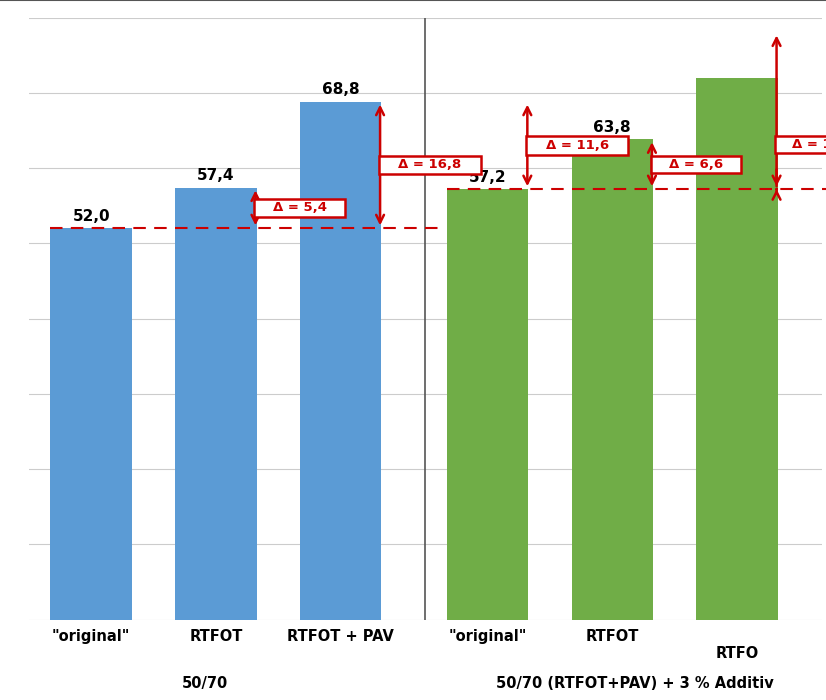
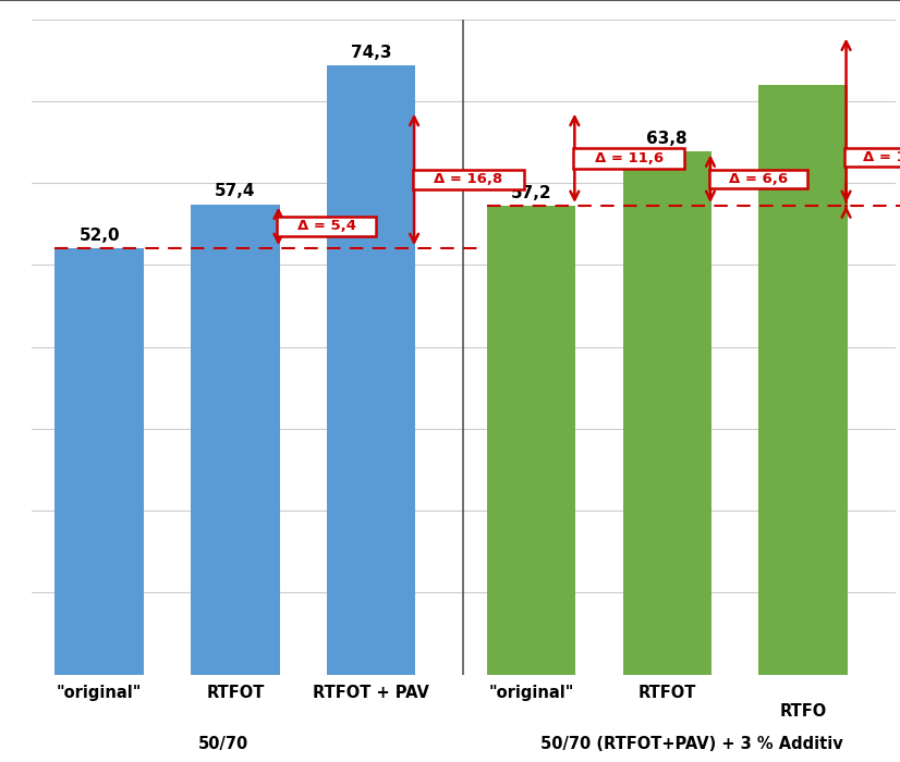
RTFOT + PAV: 68,8 -> 74,3
